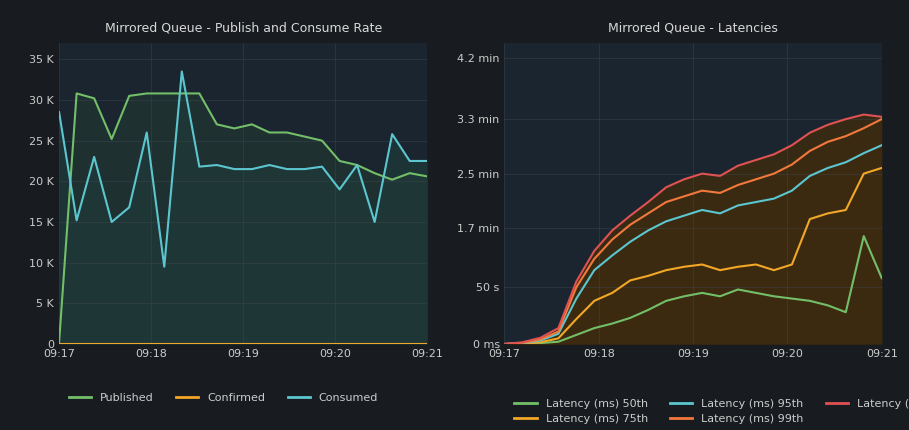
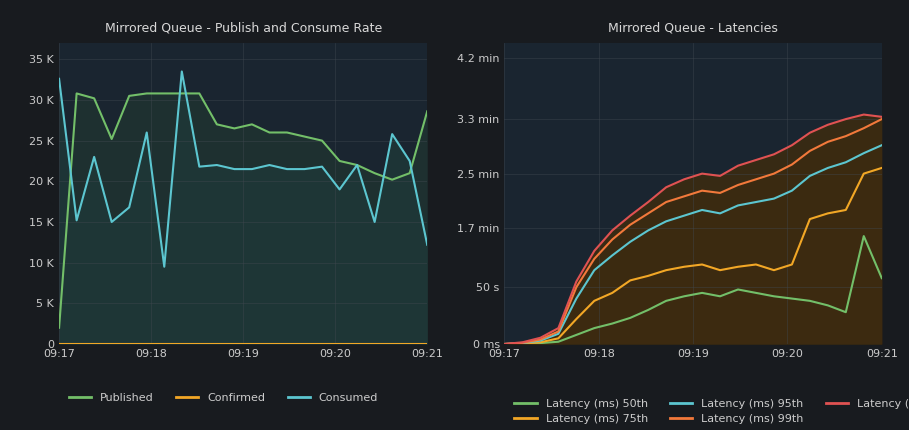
Mirrored Queue - Publish and Consume Rate/Published/09:17: 0.2 K -> 2.0 K
Mirrored Queue - Publish and Consume Rate/Consumed/09:17: 28.5 K -> 32.6 K
Mirrored Queue - Publish and Consume Rate/Published/09:21: 20.6 K -> 28.6 K
Mirrored Queue - Publish and Consume Rate/Consumed/09:21: 22.5 K -> 12.2 K
